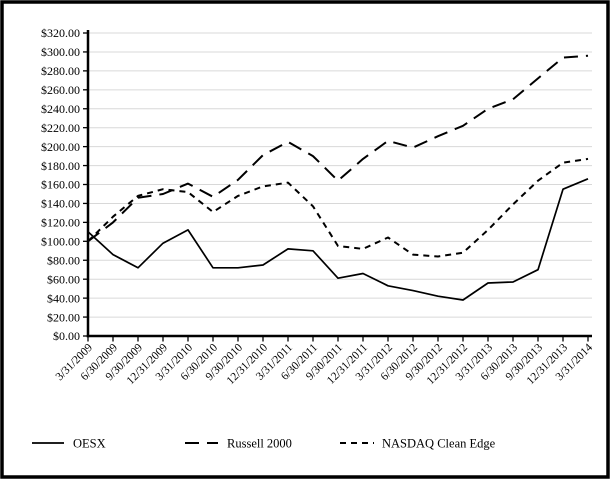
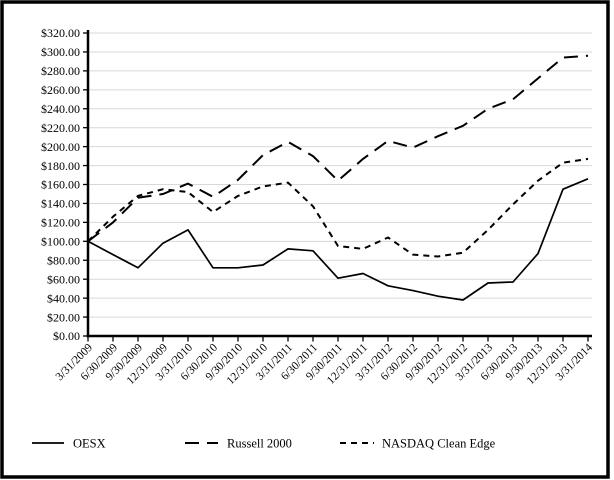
OESX/3/31/2009: $110 -> $100
OESX/9/30/2013: $70 -> $90
